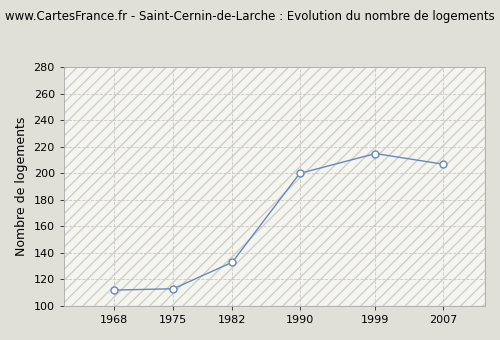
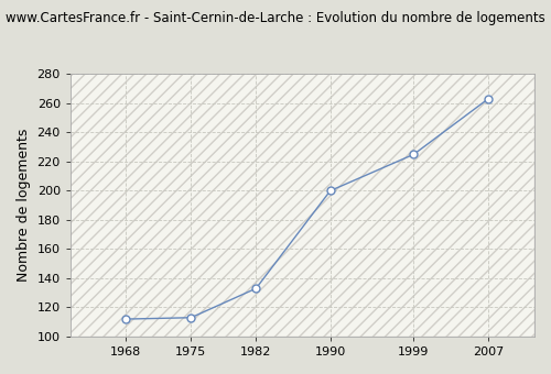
1999: 215 -> 225
2007: 207 -> 263
